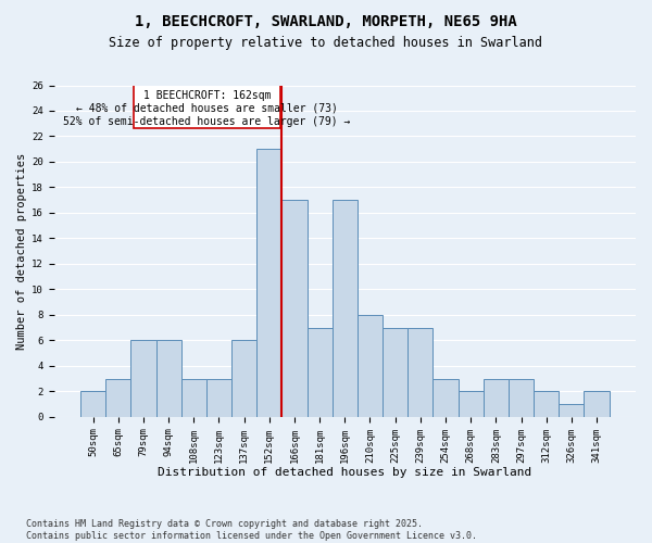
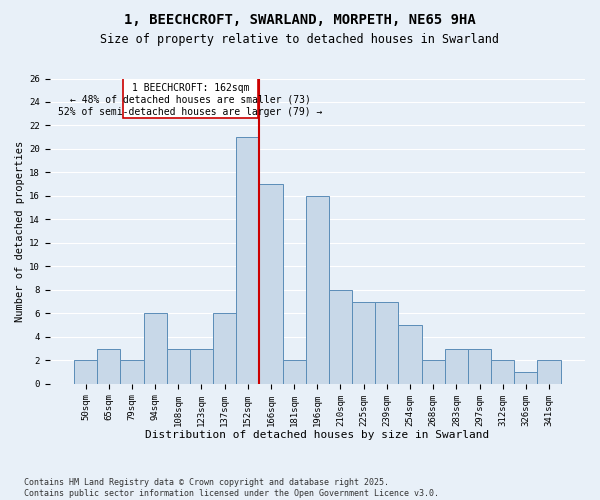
79sqm: 6 -> 2
181sqm: 7 -> 2
196sqm: 17 -> 16
254sqm: 3 -> 5
